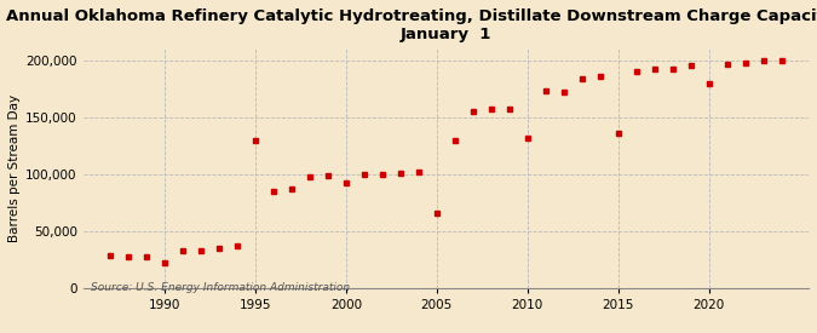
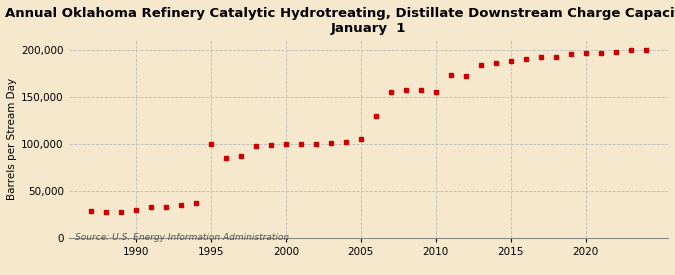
1990: 22,000 -> 30,000
1995: 130,000 -> 100,000
2000: 92,000 -> 100,000
2005: 66,000 -> 105,000
2010: 132,000 -> 155,000
2015: 136,000 -> 188,000
2020: 180,000 -> 196,000
